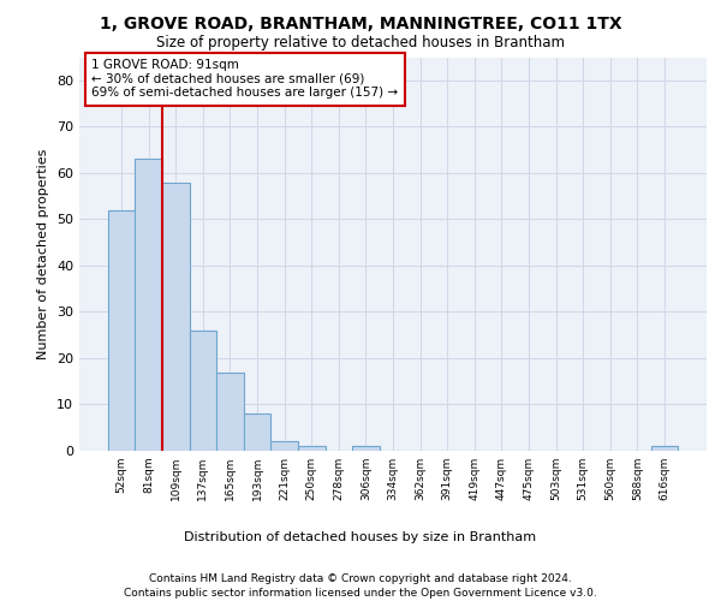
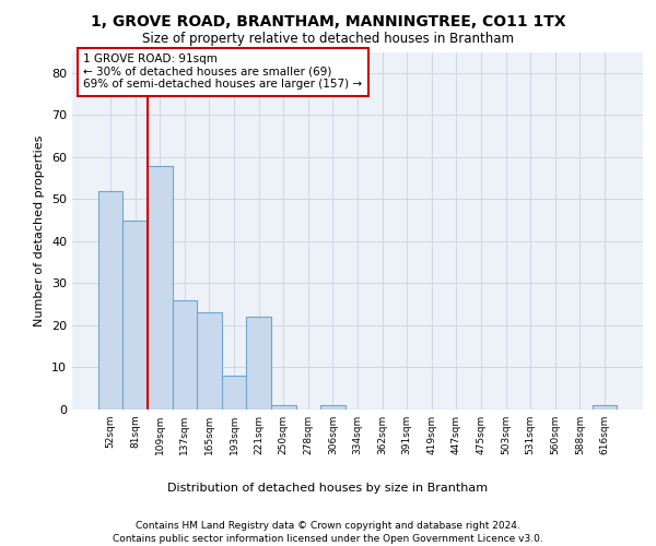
81sqm: 63 -> 45
165sqm: 17 -> 23
221sqm: 2 -> 22
